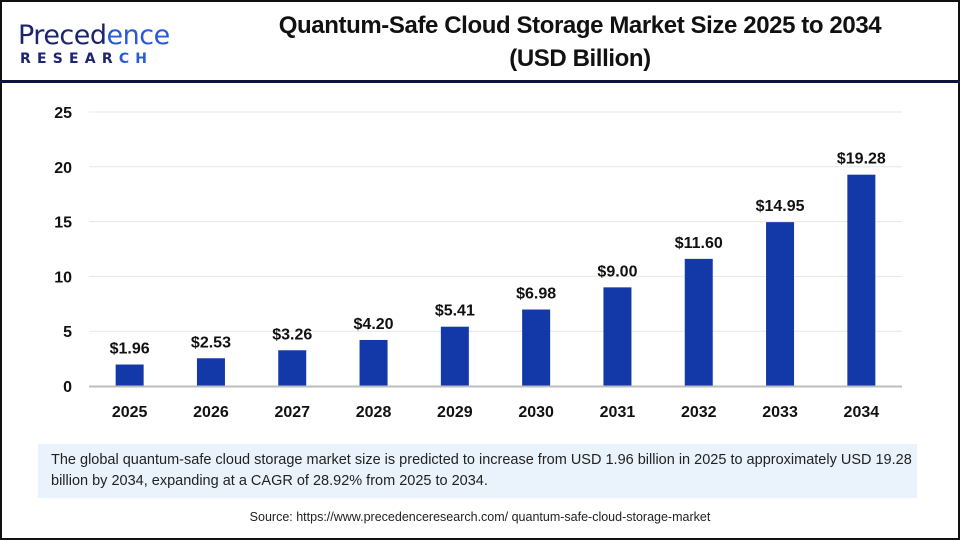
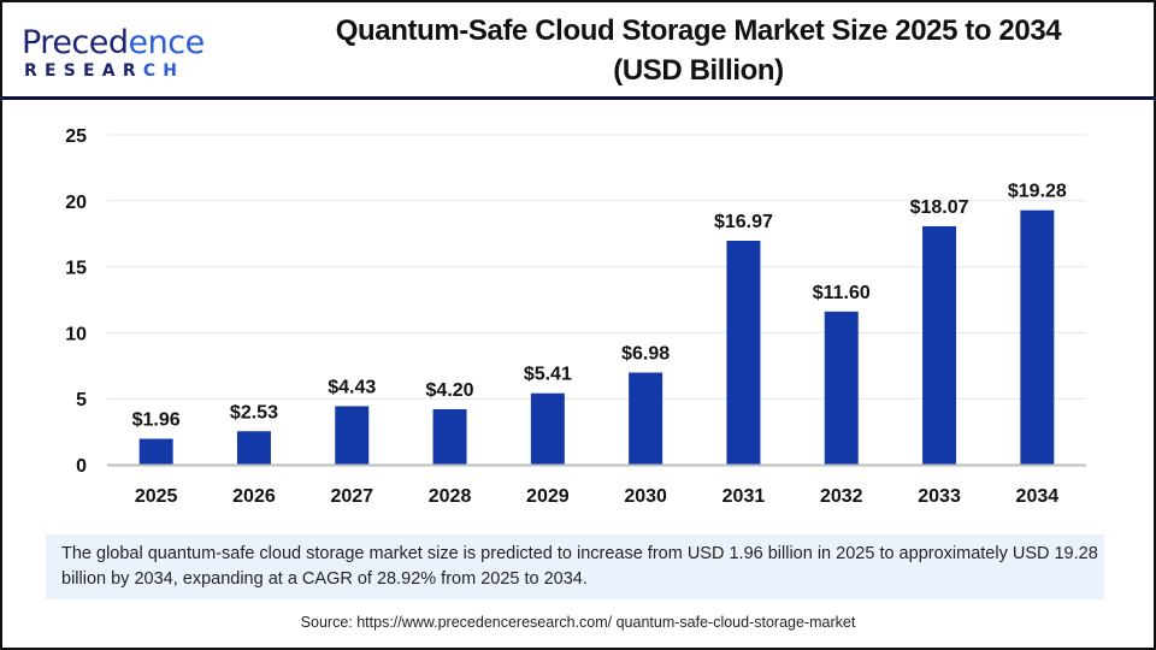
2027: $3.26 -> $4.43
2031: $9.00 -> $16.97
2033: $14.95 -> $18.07
